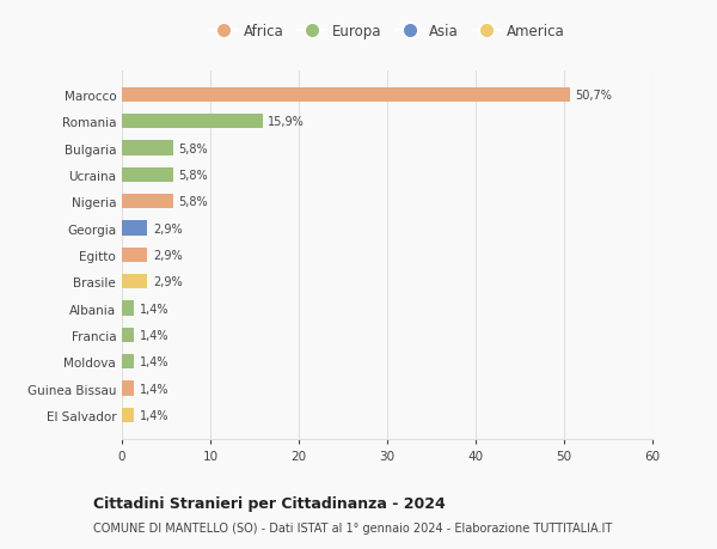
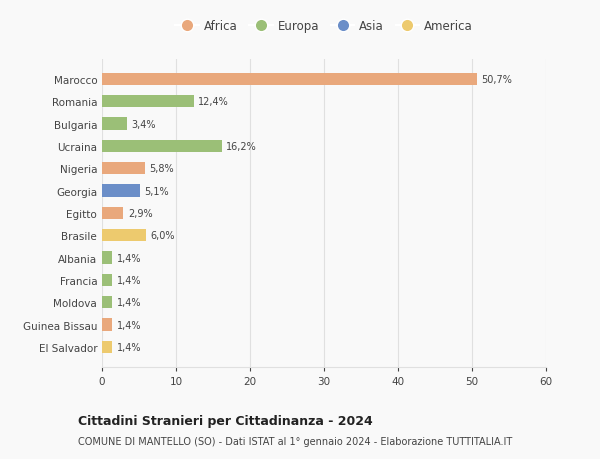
Romania: 15,9% -> 12,4%
Bulgaria: 5,8% -> 3,4%
Ucraina: 5,8% -> 16,2%
Georgia: 2,9% -> 5,1%
Brasile: 2,9% -> 6,0%
